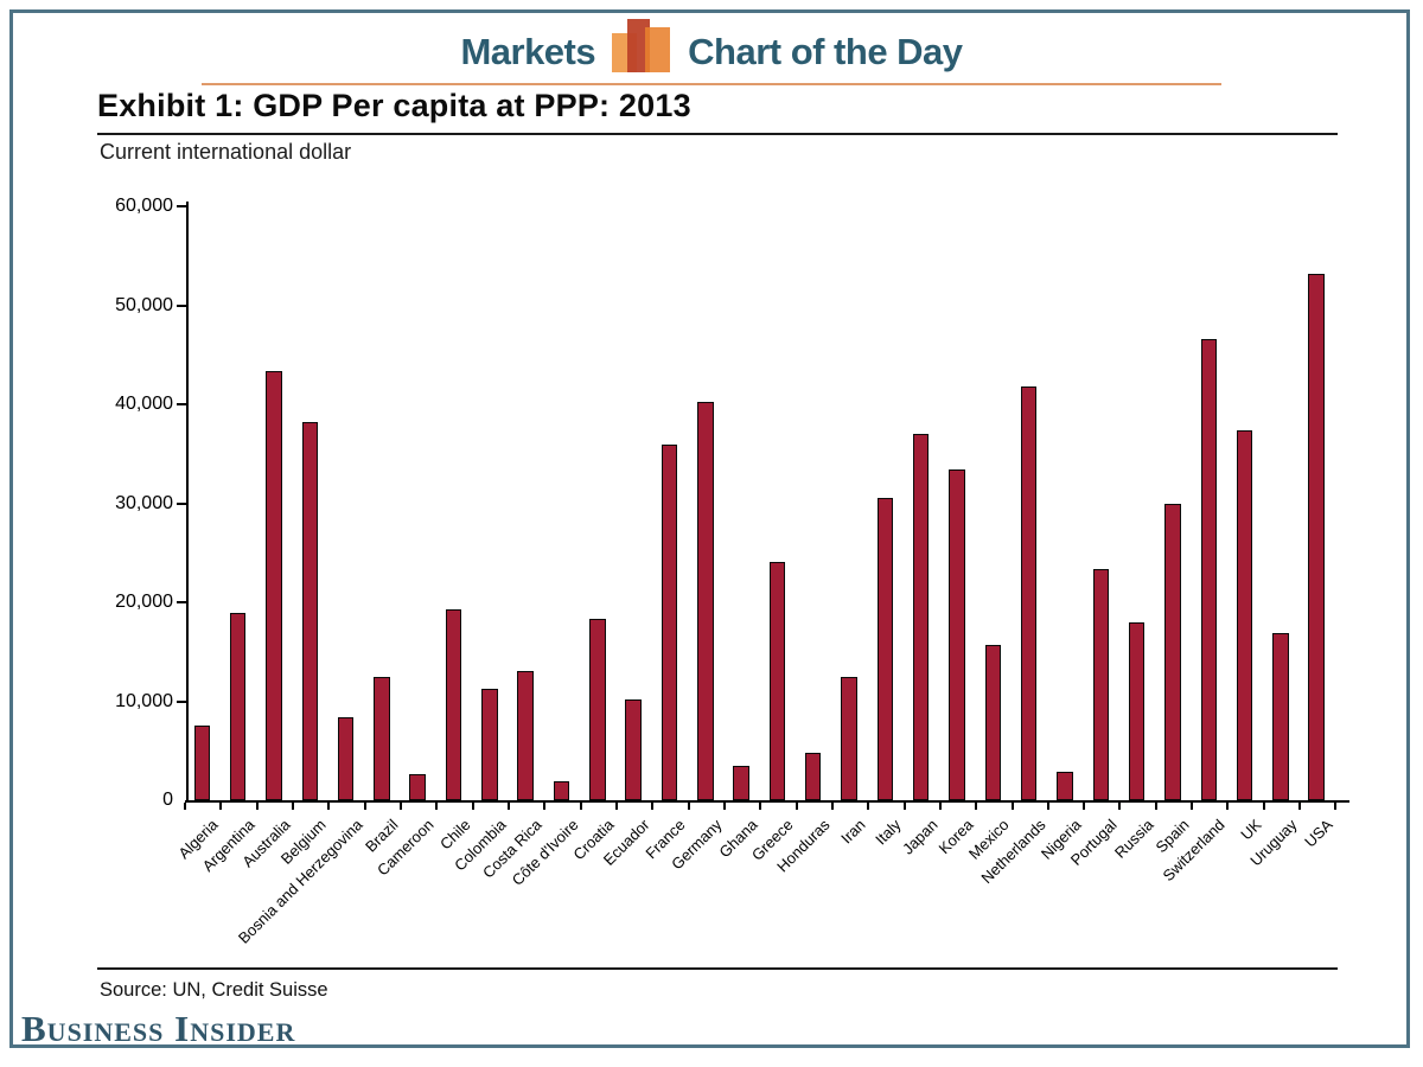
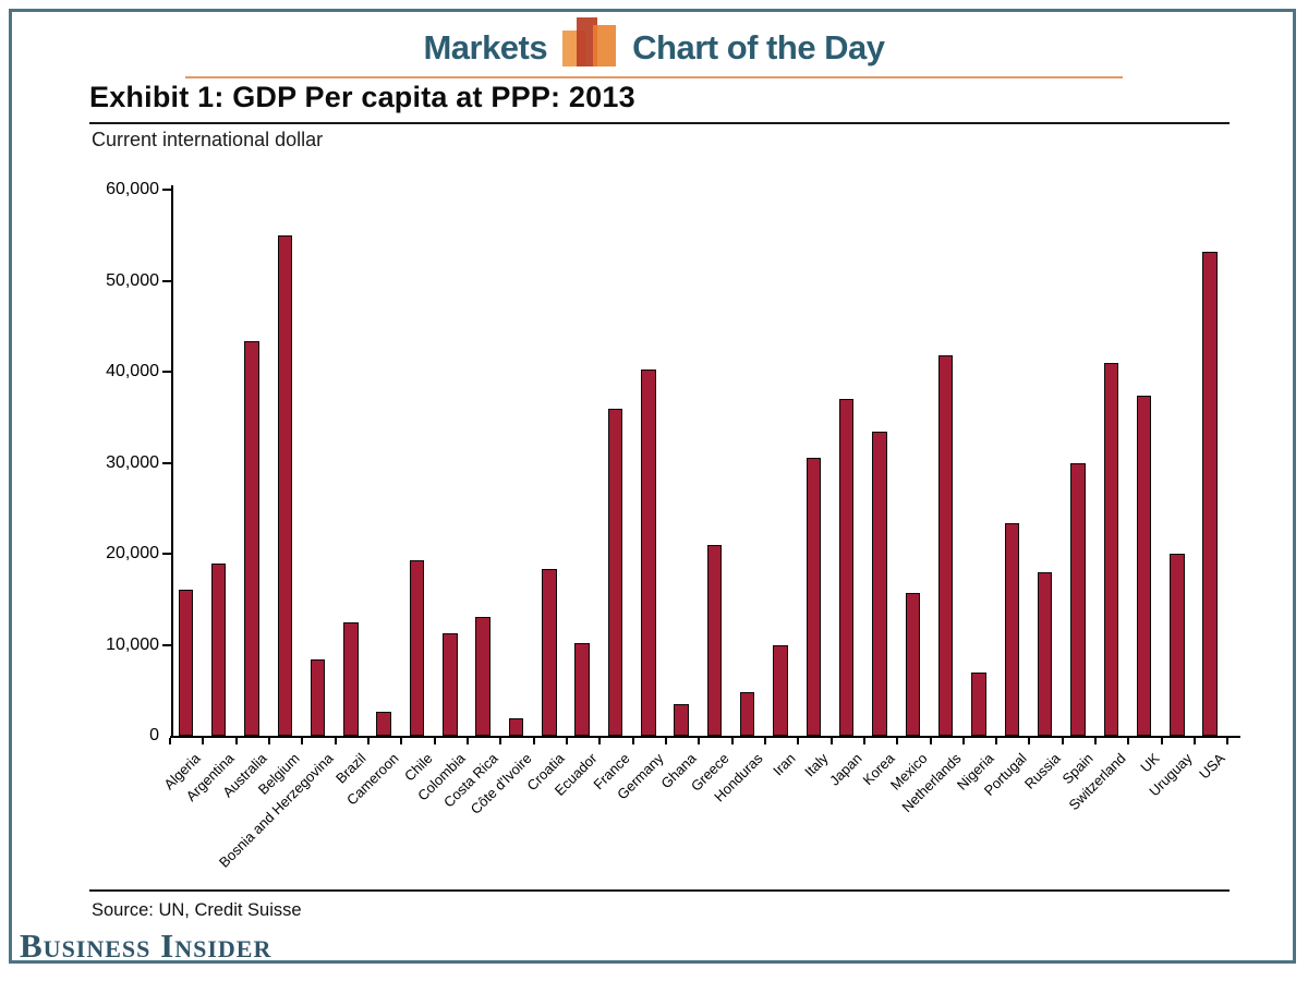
Algeria: 8000 -> 16000
Belgium: 38000 -> 55000
Greece: 24000 -> 21000
Iran: 12000 -> 10000
Nigeria: 3000 -> 7000
Switzerland: 47000 -> 41000
Uruguay: 17000 -> 20000
